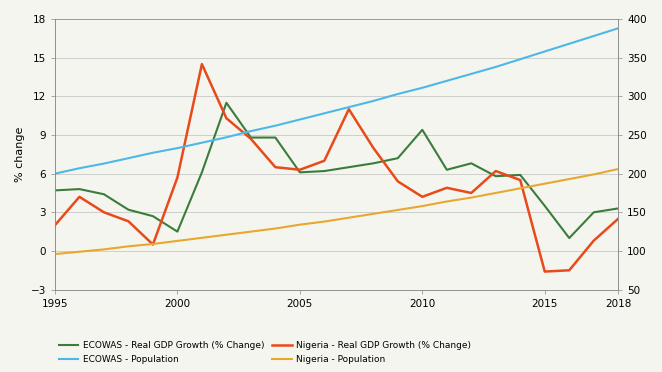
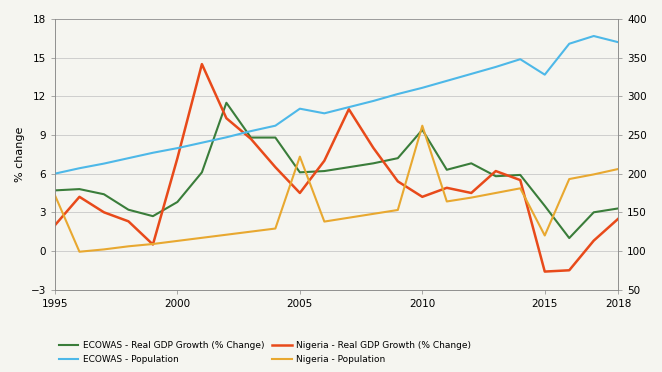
Nigeria - Population/1995: 96 -> 172
ECOWAS - Real GDP Growth (% Change)/2000: 1.5 -> 3.8
Nigeria - Real GDP Growth (% Change)/2000: 5.7 -> 7.2
Nigeria - Real GDP Growth (% Change)/2005: 6.3 -> 4.5
ECOWAS - Population/2005: 270 -> 284
Nigeria - Population/2005: 134 -> 222
Nigeria - Population/2010: 158 -> 262
ECOWAS - Population/2015: 358 -> 328
Nigeria - Population/2015: 187 -> 120
ECOWAS - Population/2018: 388 -> 370
